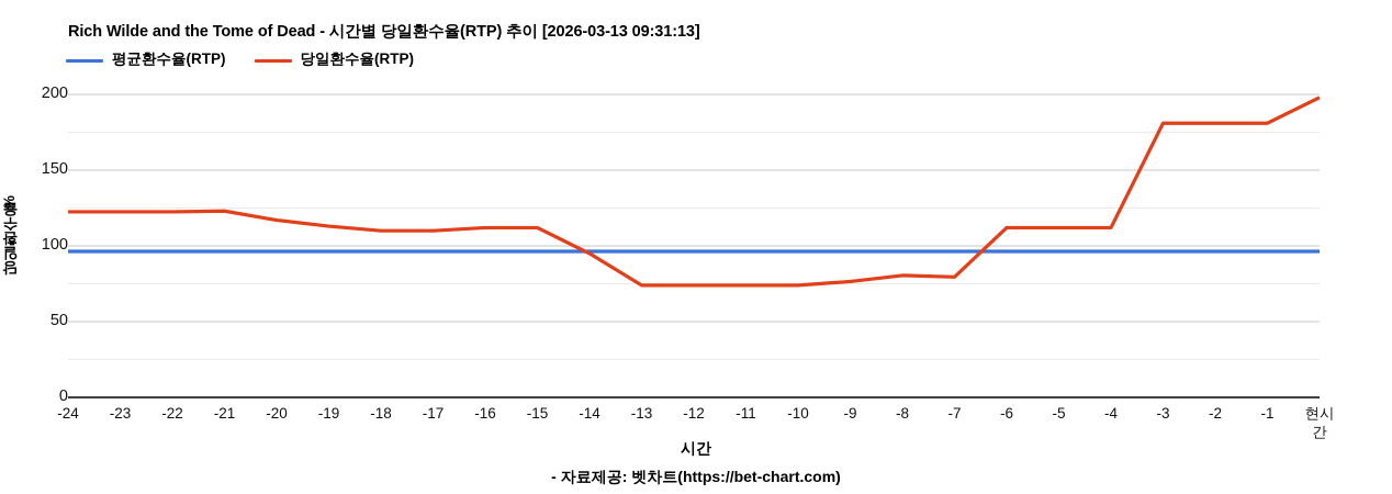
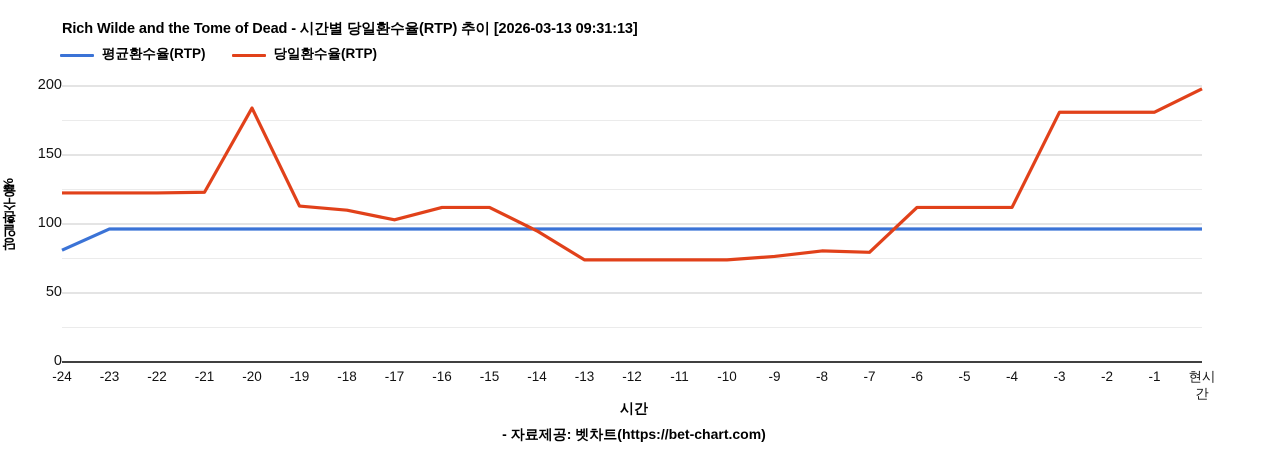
평균환수율(RTP)/-24: 96 -> 81
당일환수율(RTP)/-20: 117 -> 184
당일환수율(RTP)/-17: 110 -> 103
